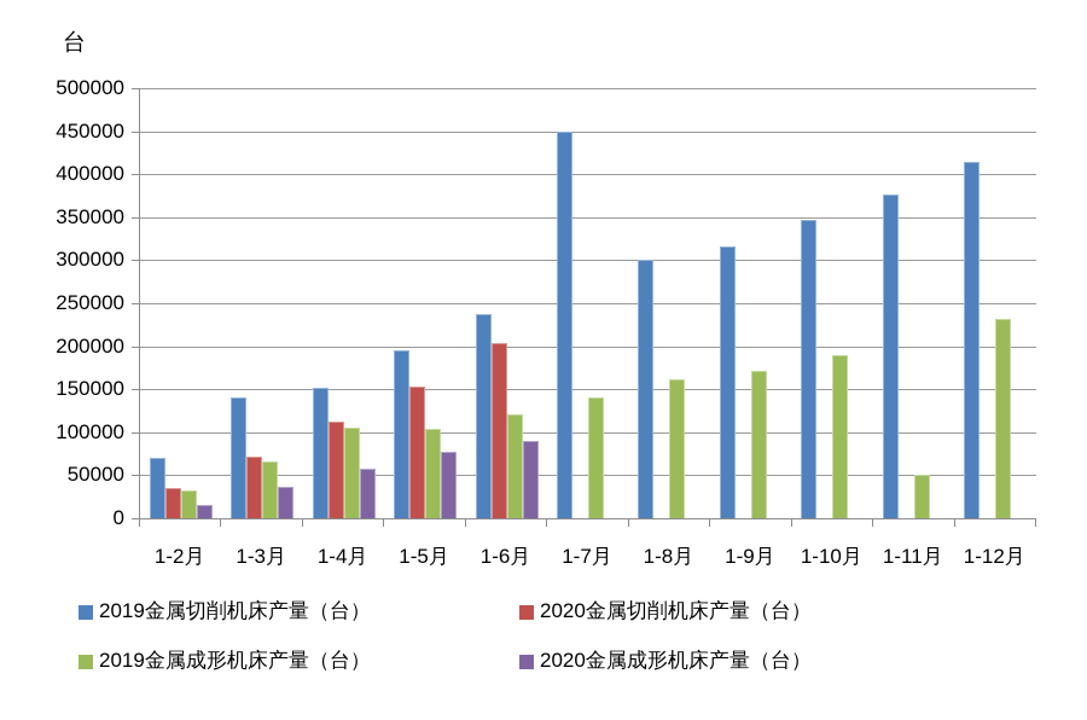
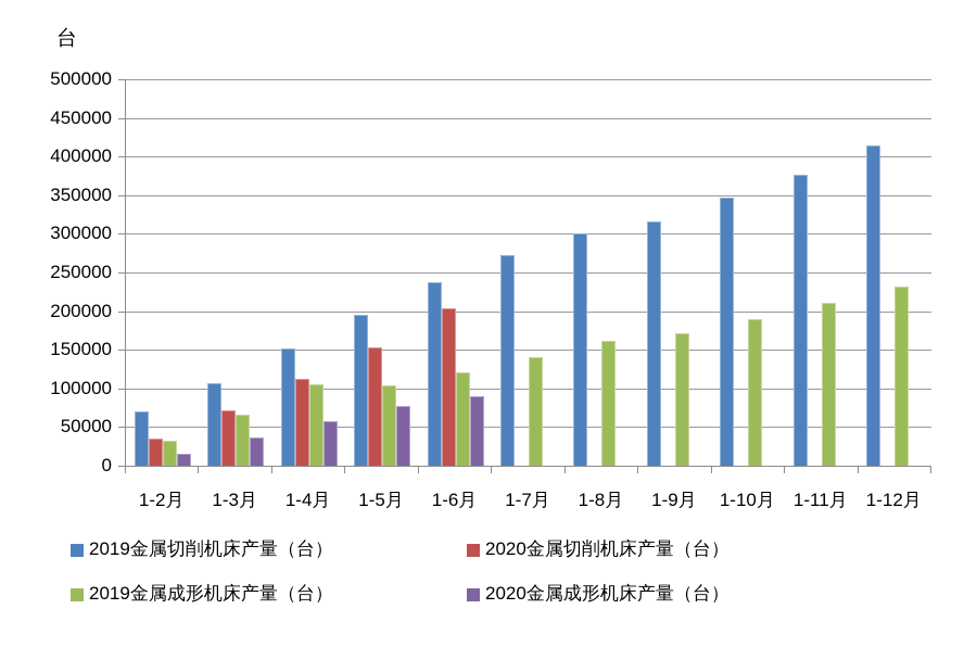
2019金属切削机床产量（台）/1-3月: 140000 -> 110000
2019金属切削机床产量（台）/1-7月: 450000 -> 270000
2019金属成形机床产量（台）/1-11月: 50000 -> 210000
